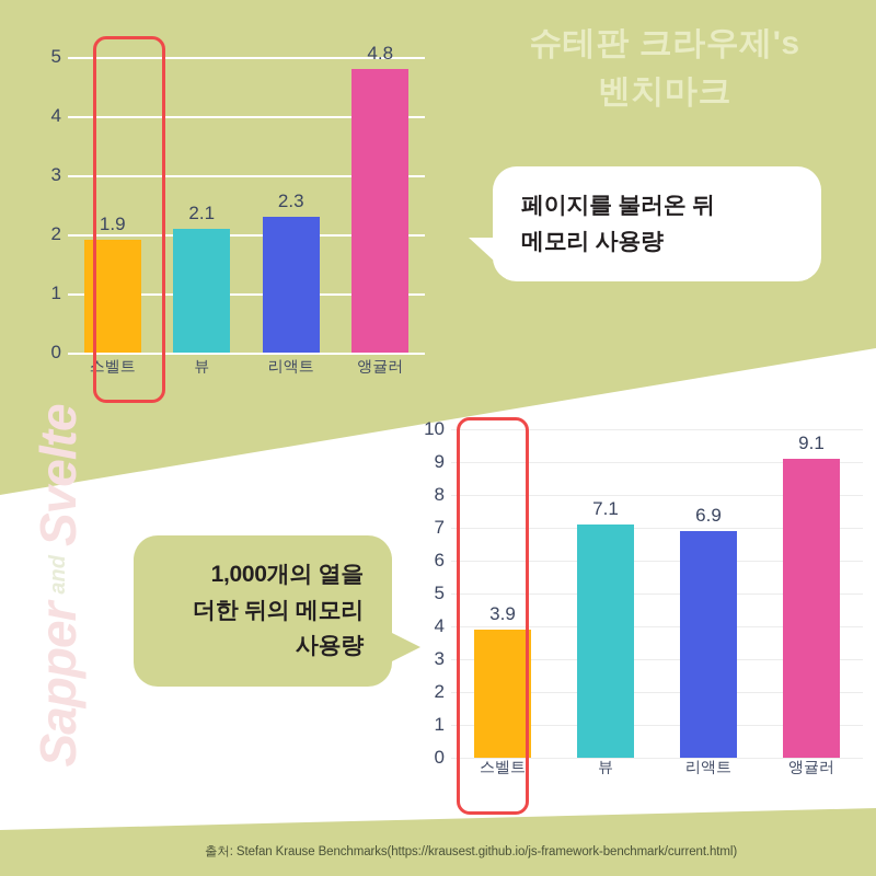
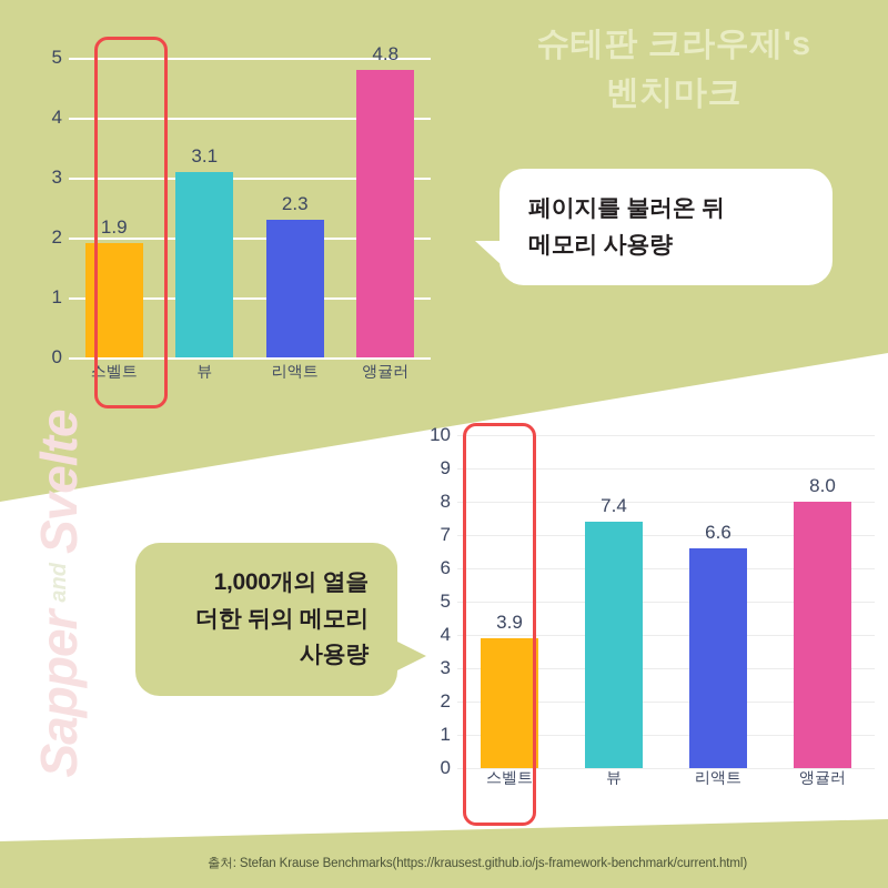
페이지를 불러온 뒤 메모리 사용량/뷰: 2.1 -> 3.1
1,000개의 열을 더한 뒤의 메모리 사용량/뷰: 7.1 -> 7.4
1,000개의 열을 더한 뒤의 메모리 사용량/리액트: 6.9 -> 6.6
1,000개의 열을 더한 뒤의 메모리 사용량/앵귤러: 9.1 -> 8.0
